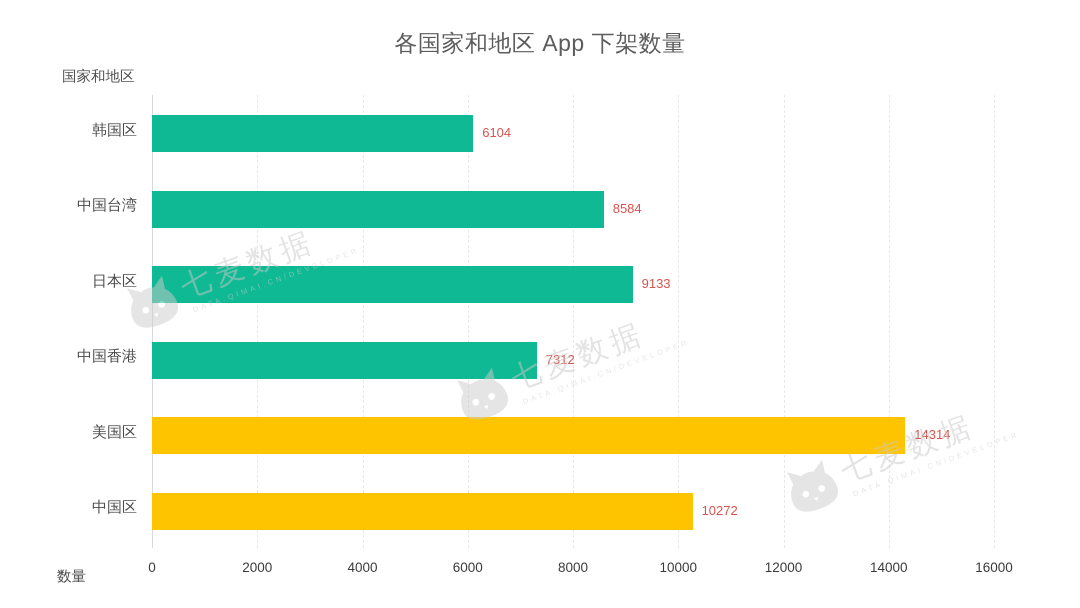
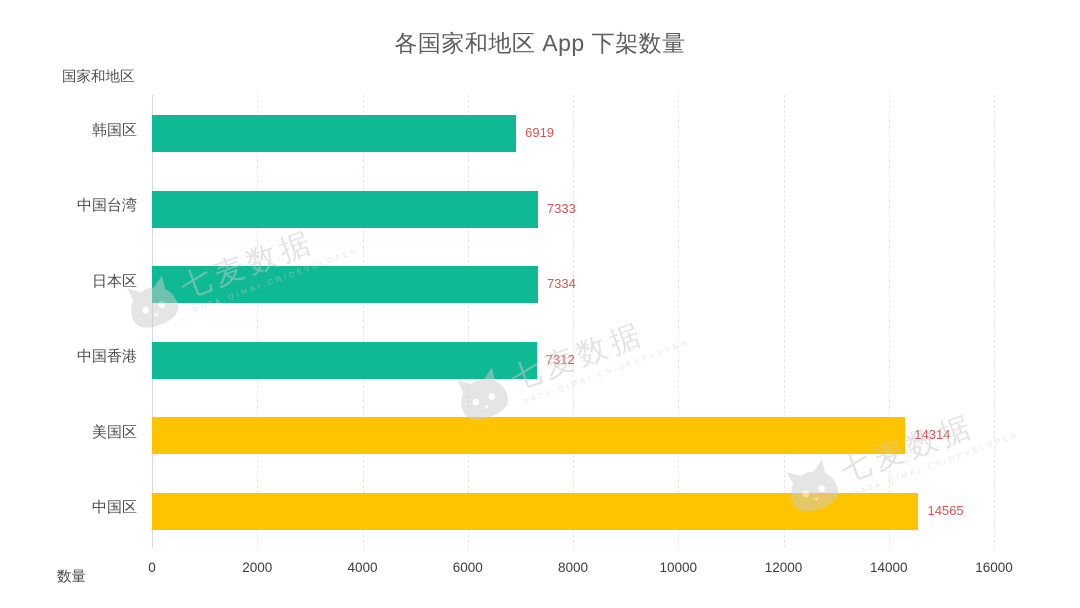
韩国区: 6104 -> 6919
中国台湾: 8584 -> 7333
日本区: 9133 -> 7334
中国区: 10272 -> 14565
